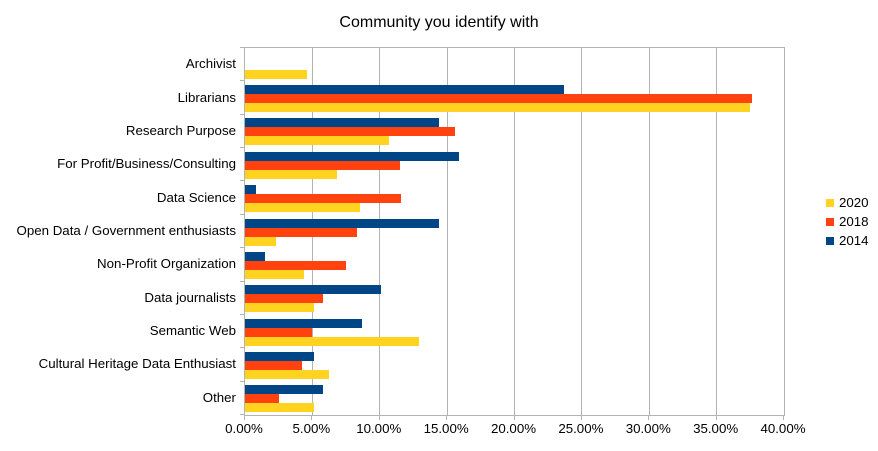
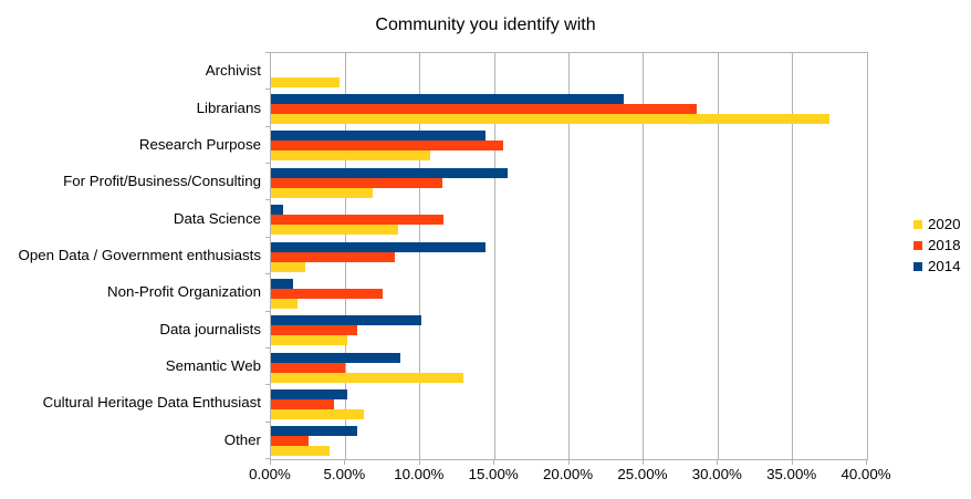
2018/Librarians: 37.6% -> 28.6%
2020/Non-Profit Organization: 4.4% -> 1.8%
2020/Other: 5.1% -> 3.9%
